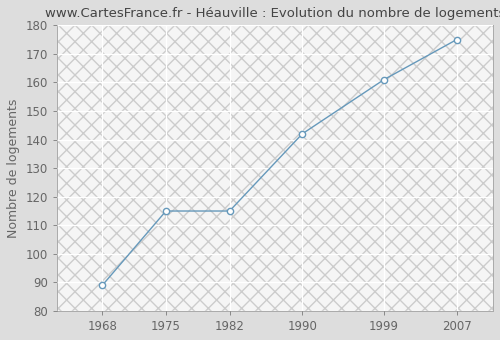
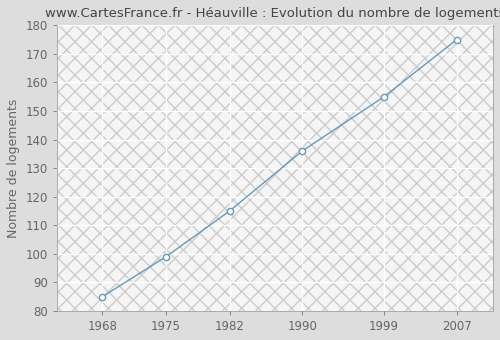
1968: 89 -> 85
1975: 115 -> 99
1990: 142 -> 136
1999: 161 -> 155
